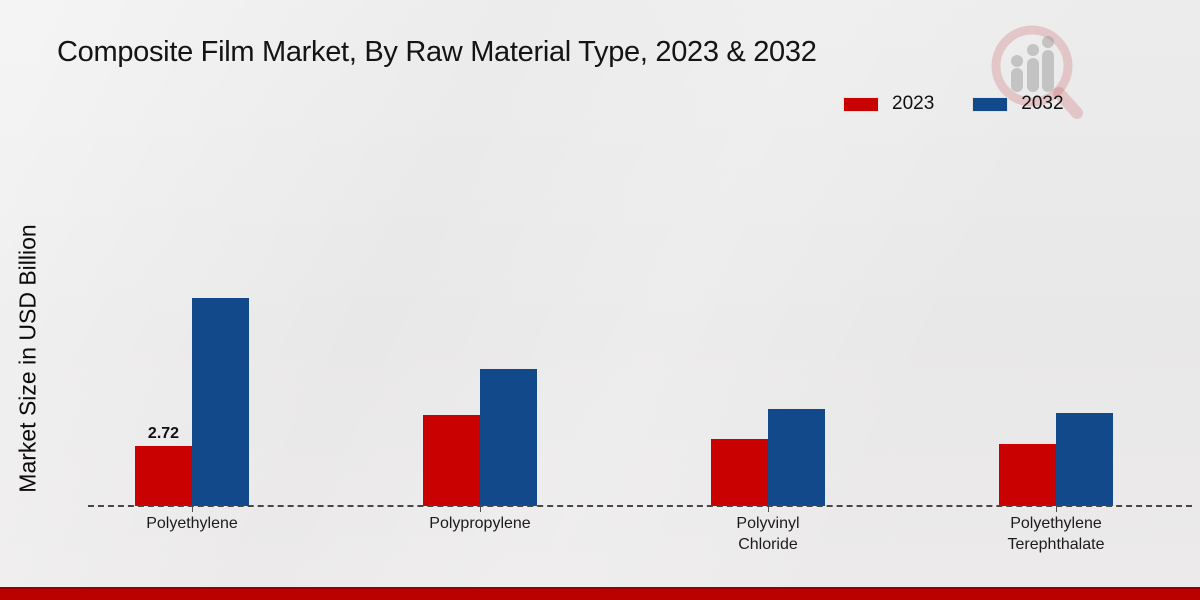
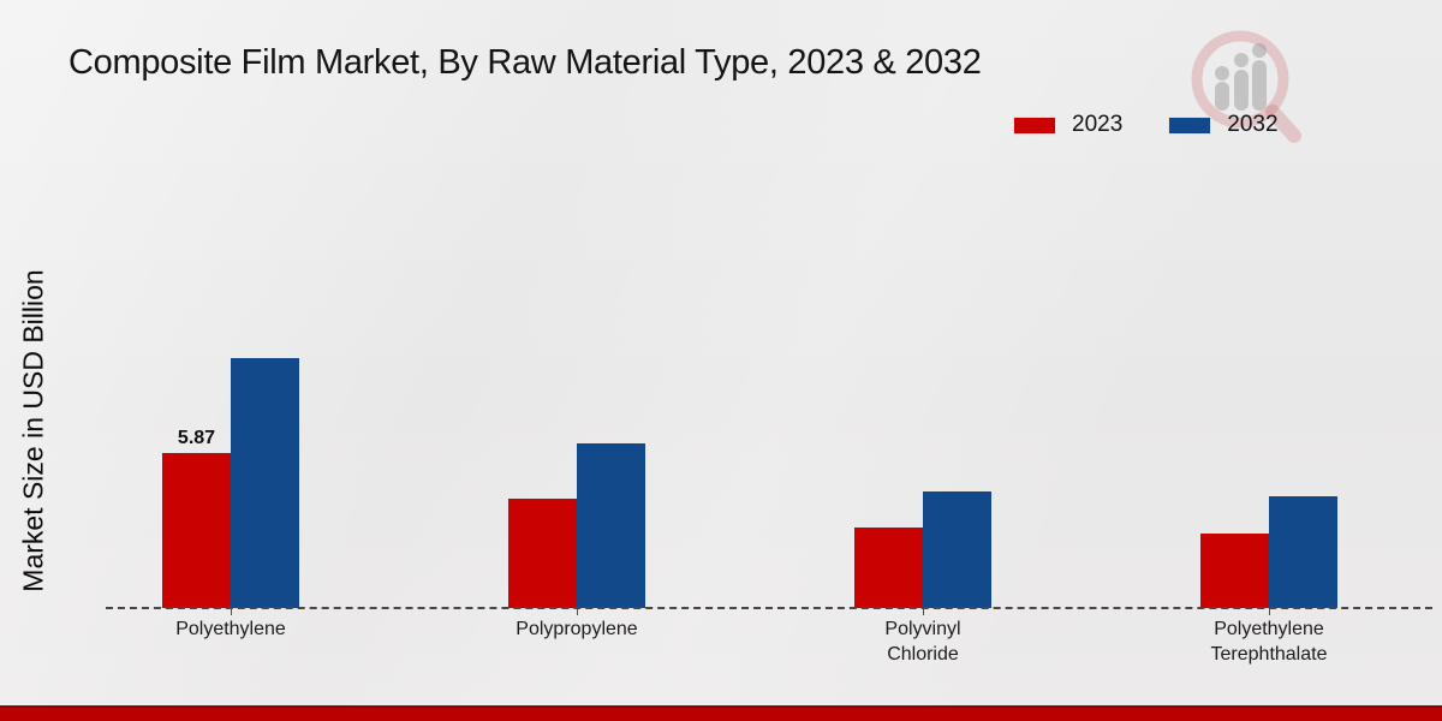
2023/Polyethylene: 2.72 -> 5.87
